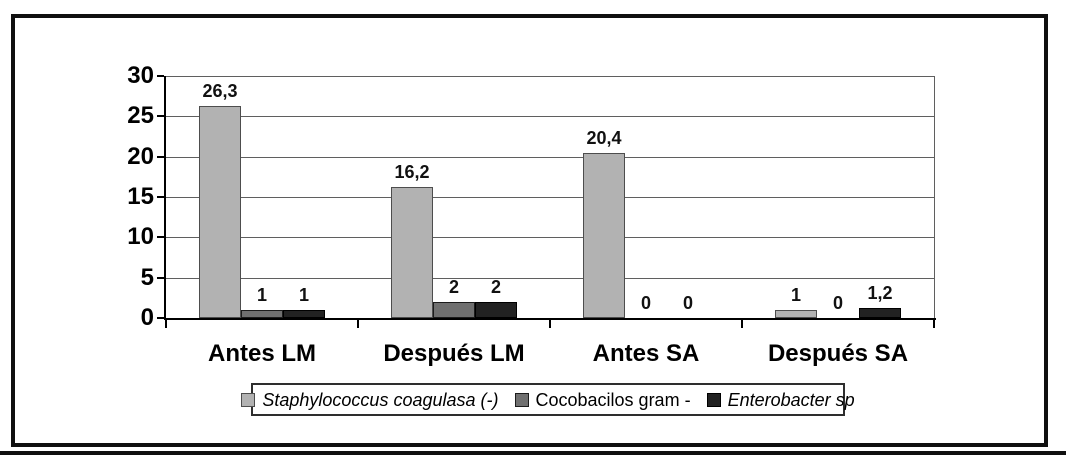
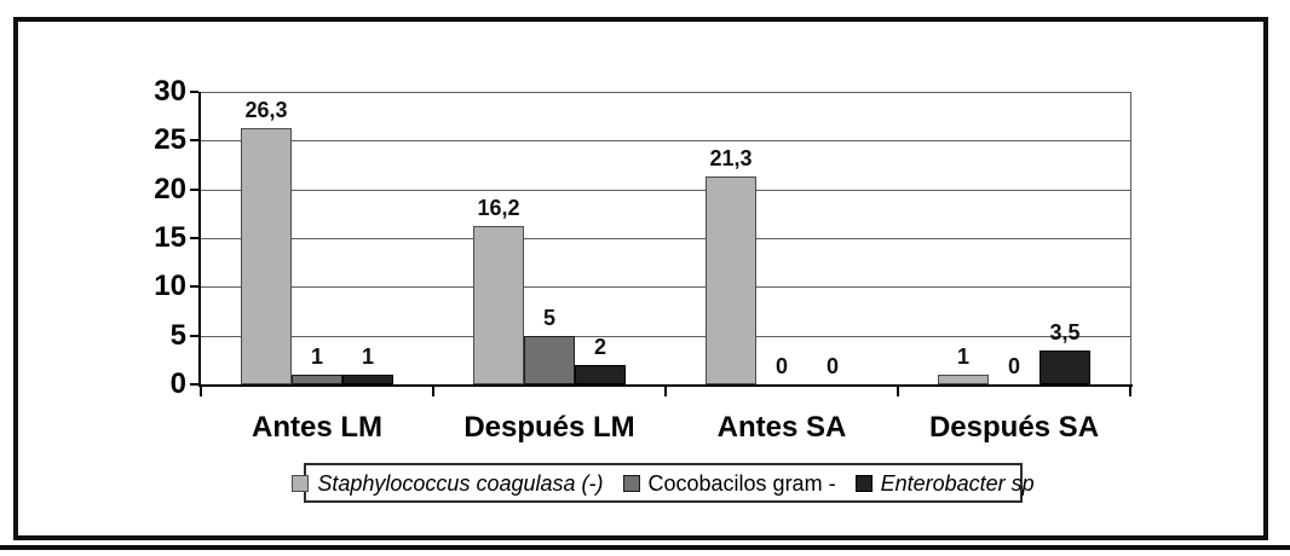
Cocobacilos gram -/Después LM: 2 -> 5
Staphylococcus coagulasa (-)/Antes SA: 20,4 -> 21,3
Enterobacter sp/Después SA: 1,2 -> 3,5
